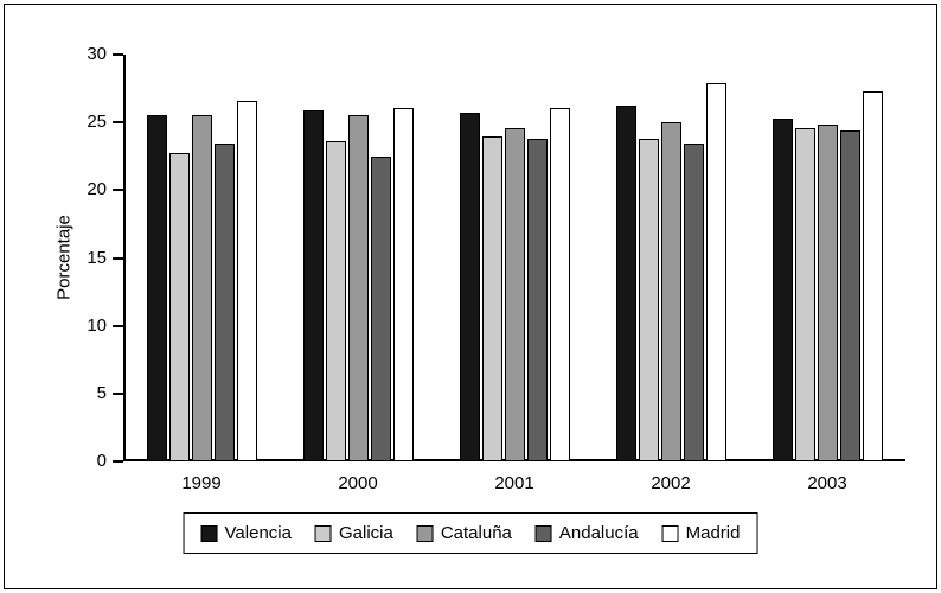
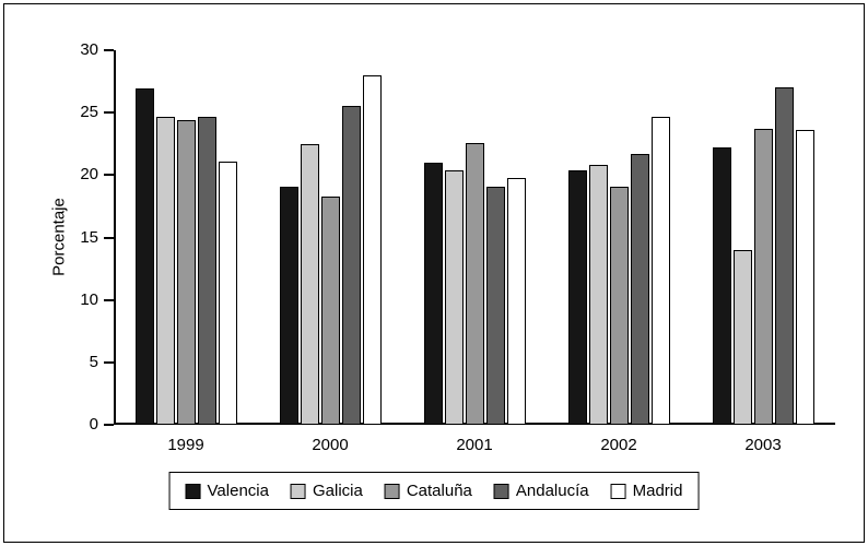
Valencia/1999: 25.5 -> 26.9
Galicia/1999: 22.7 -> 24.7
Cataluña/1999: 25.5 -> 24.4
Andalucía/1999: 23.4 -> 24.7
Madrid/1999: 26.6 -> 21.1
Valencia/2000: 25.9 -> 19.1
Galicia/2000: 23.6 -> 22.5
Cataluña/2000: 25.5 -> 18.3
Andalucía/2000: 22.5 -> 25.5
Madrid/2000: 26.1 -> 28.0
Valencia/2001: 25.7 -> 21.0
Galicia/2001: 24.0 -> 20.4
Cataluña/2001: 24.6 -> 22.6
Andalucía/2001: 23.8 -> 19.1
Madrid/2001: 26.1 -> 19.8
Valencia/2002: 26.2 -> 20.4
Galicia/2002: 23.8 -> 20.8
Cataluña/2002: 25.0 -> 19.1
Andalucía/2002: 23.4 -> 21.7
Madrid/2002: 27.9 -> 24.7
Valencia/2003: 25.3 -> 22.2
Galicia/2003: 24.6 -> 14.0
Cataluña/2003: 24.8 -> 23.7
Andalucía/2003: 24.4 -> 27.0
Madrid/2003: 27.3 -> 23.6
